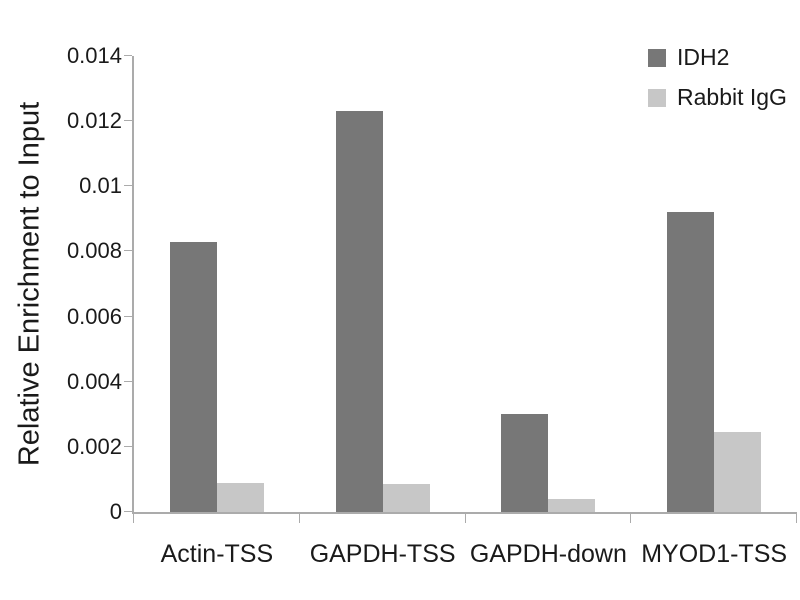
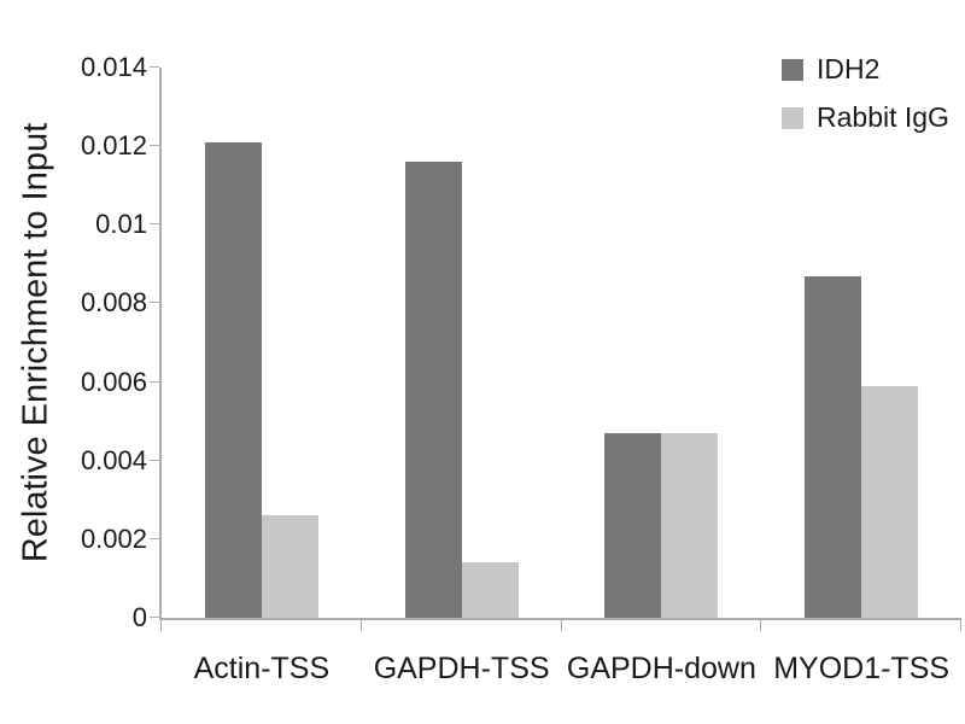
IDH2/Actin-TSS: 0.0083 -> 0.0121
Rabbit IgG/Actin-TSS: 0.0009 -> 0.0026
IDH2/GAPDH-TSS: 0.0123 -> 0.0116
Rabbit IgG/GAPDH-TSS: 0.0008 -> 0.0014
IDH2/GAPDH-down: 0.0030 -> 0.0047
Rabbit IgG/GAPDH-down: 0.0004 -> 0.0047
IDH2/MYOD1-TSS: 0.0092 -> 0.0087
Rabbit IgG/MYOD1-TSS: 0.0024 -> 0.0059
